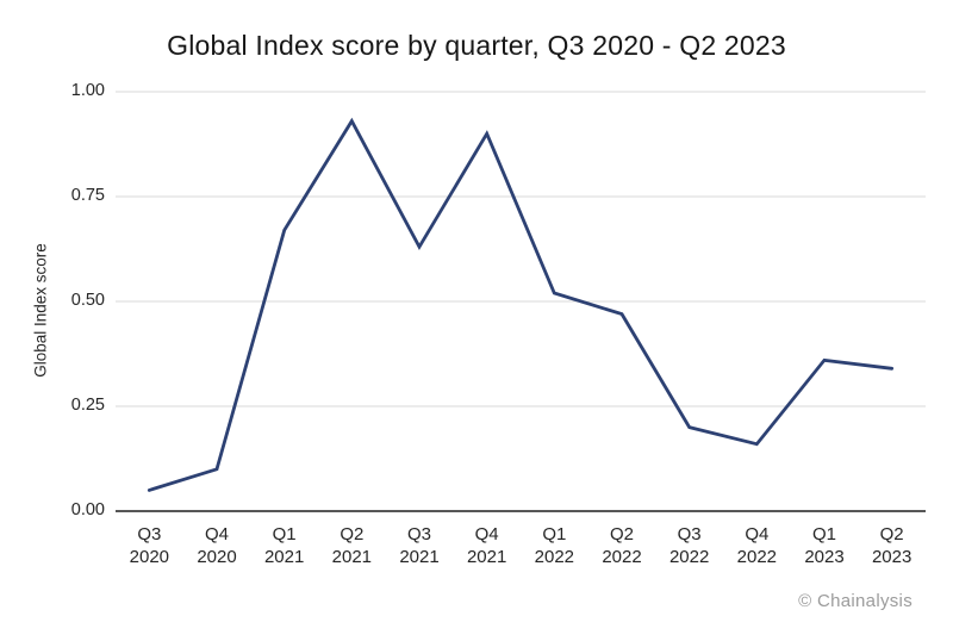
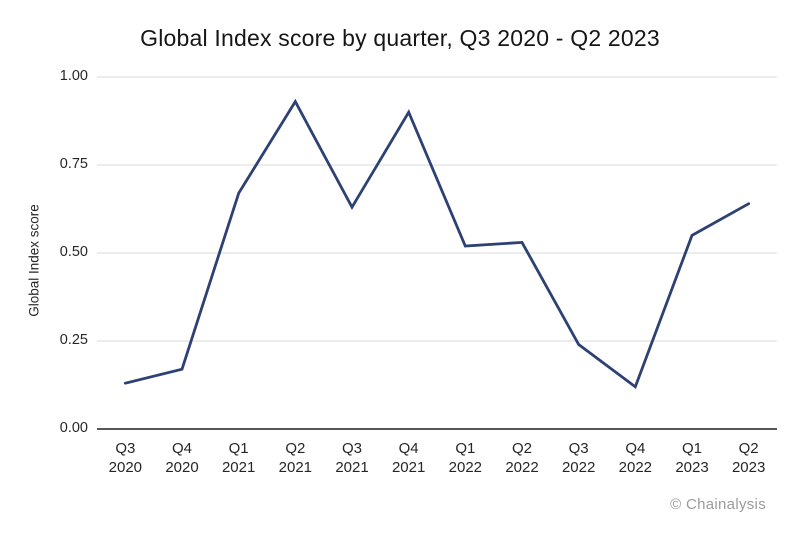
Q3 2020: 0.05 -> 0.13
Q4 2020: 0.10 -> 0.17
Q2 2022: 0.47 -> 0.53
Q3 2022: 0.20 -> 0.24
Q4 2022: 0.16 -> 0.12
Q1 2023: 0.36 -> 0.55
Q2 2023: 0.34 -> 0.64
